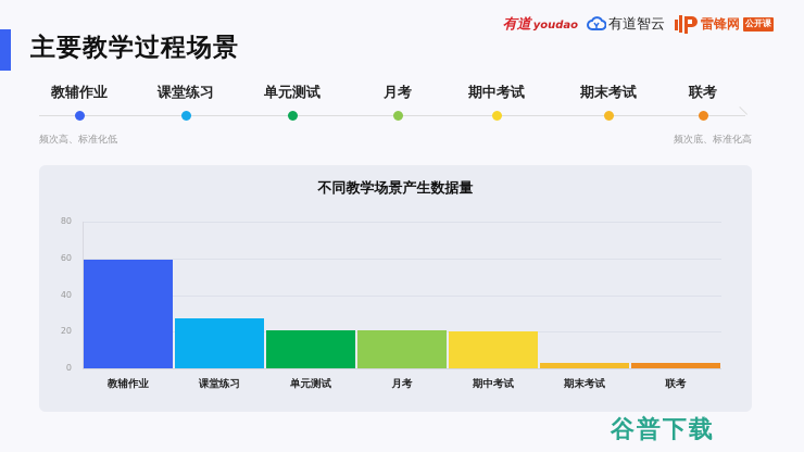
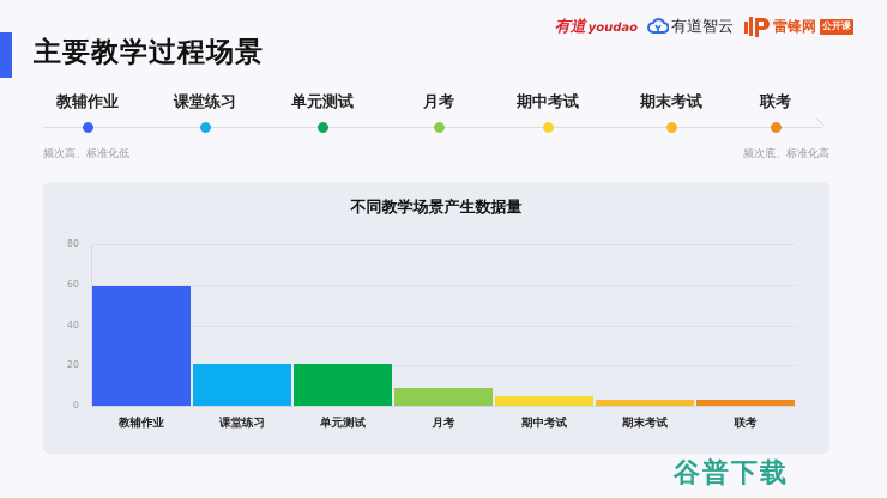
课堂练习: 27 -> 21
月考: 21 -> 9
期中考试: 20 -> 4
